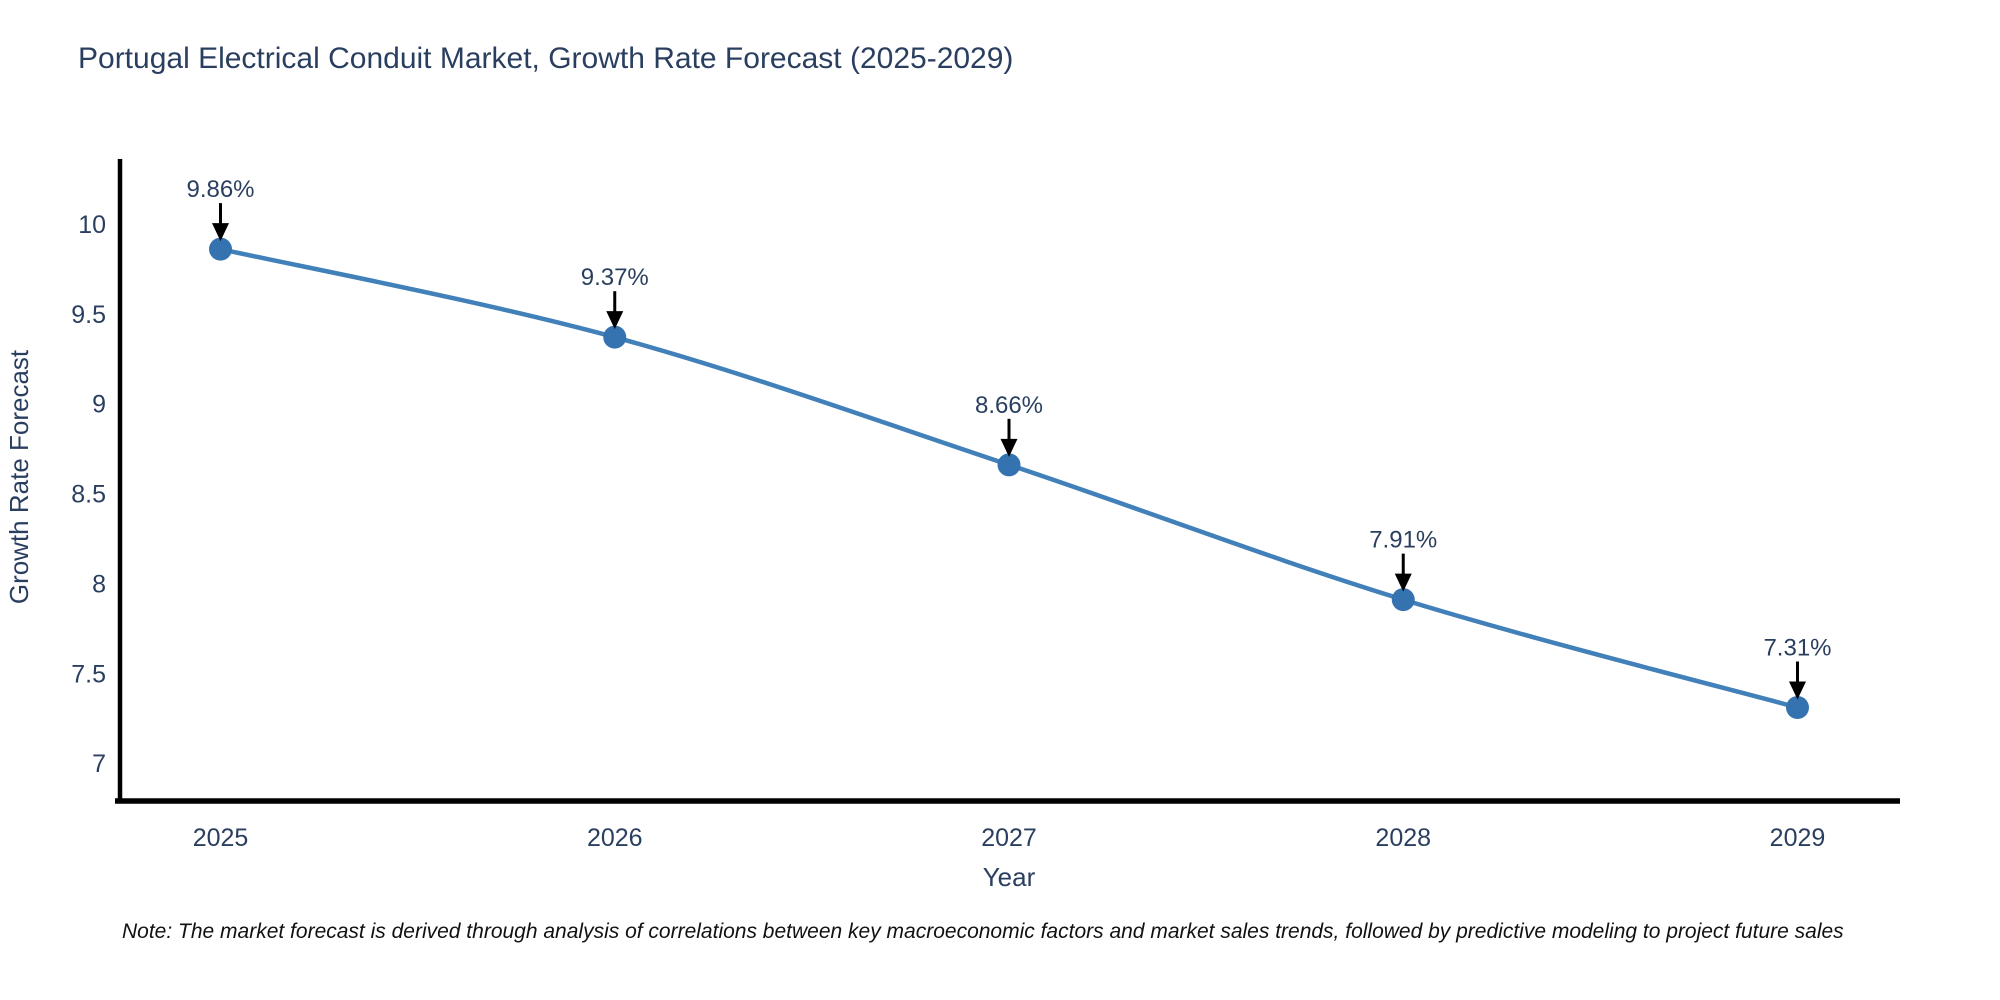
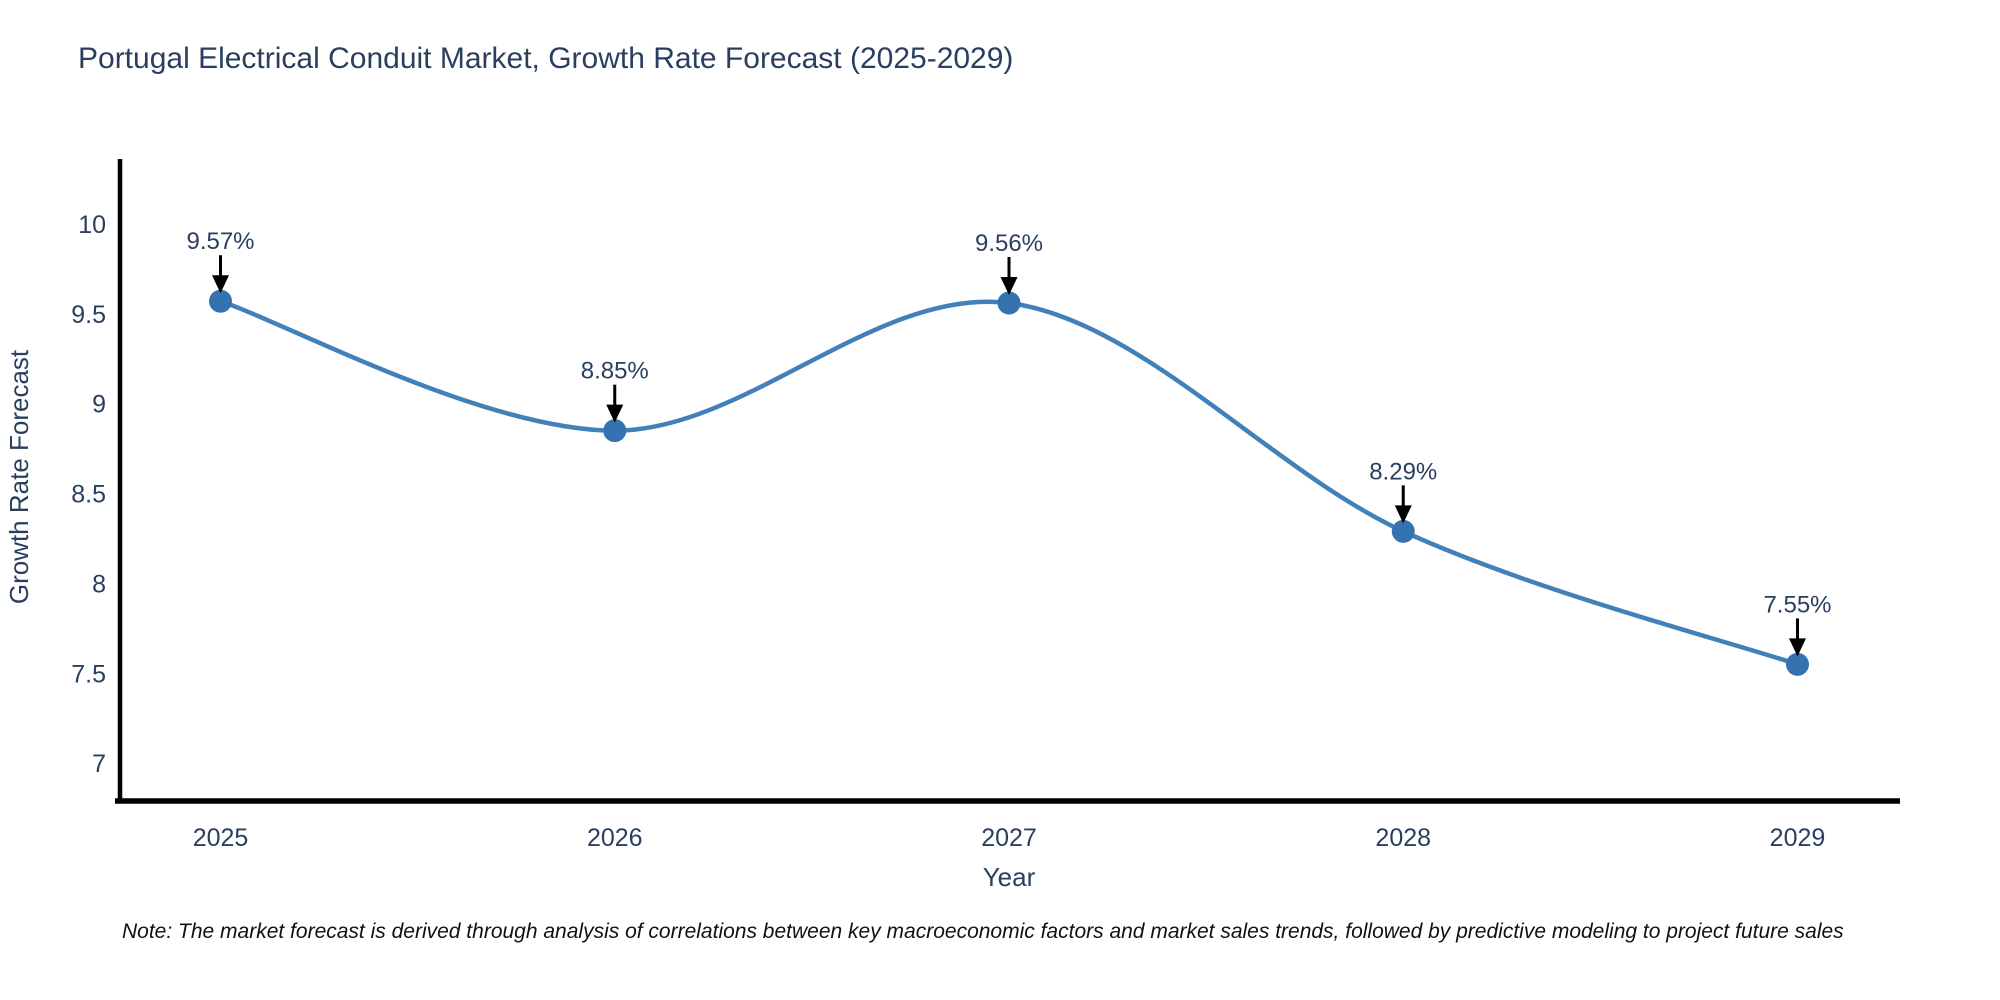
2025: 9.86% -> 9.57%
2026: 9.37% -> 8.85%
2027: 8.66% -> 9.56%
2028: 7.91% -> 8.29%
2029: 7.31% -> 7.55%
